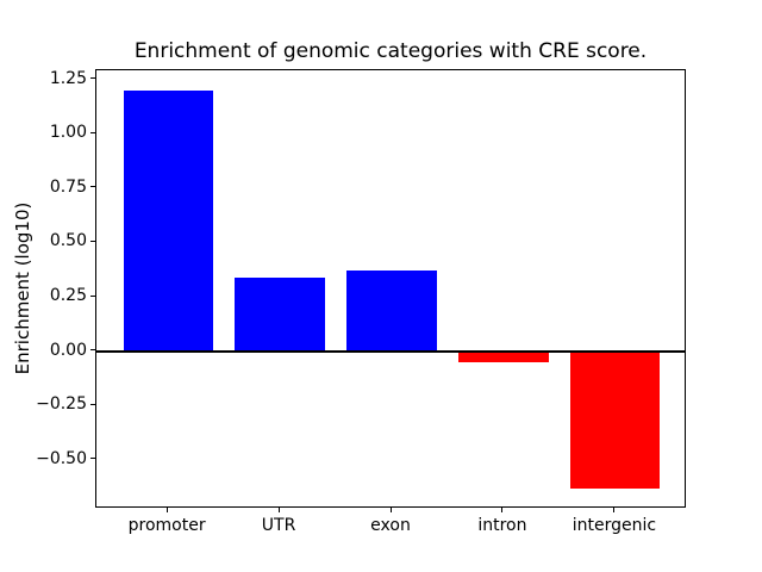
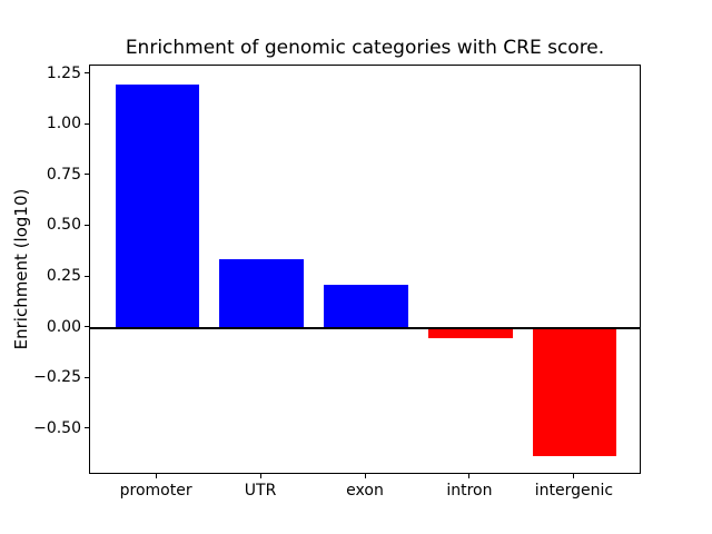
exon: 0.37 -> 0.21
